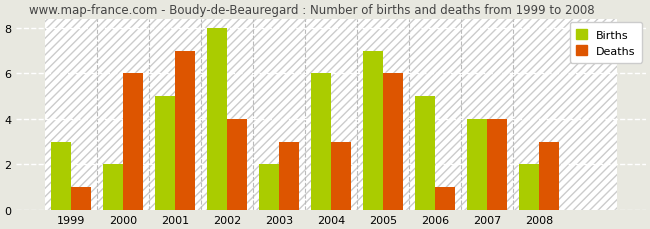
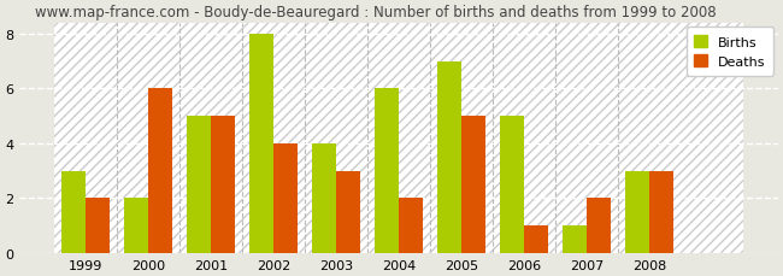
Deaths/1999: 1 -> 2
Deaths/2001: 7 -> 5
Births/2003: 2 -> 4
Deaths/2004: 3 -> 2
Deaths/2005: 6 -> 5
Births/2007: 4 -> 1
Deaths/2007: 4 -> 2
Births/2008: 2 -> 3
